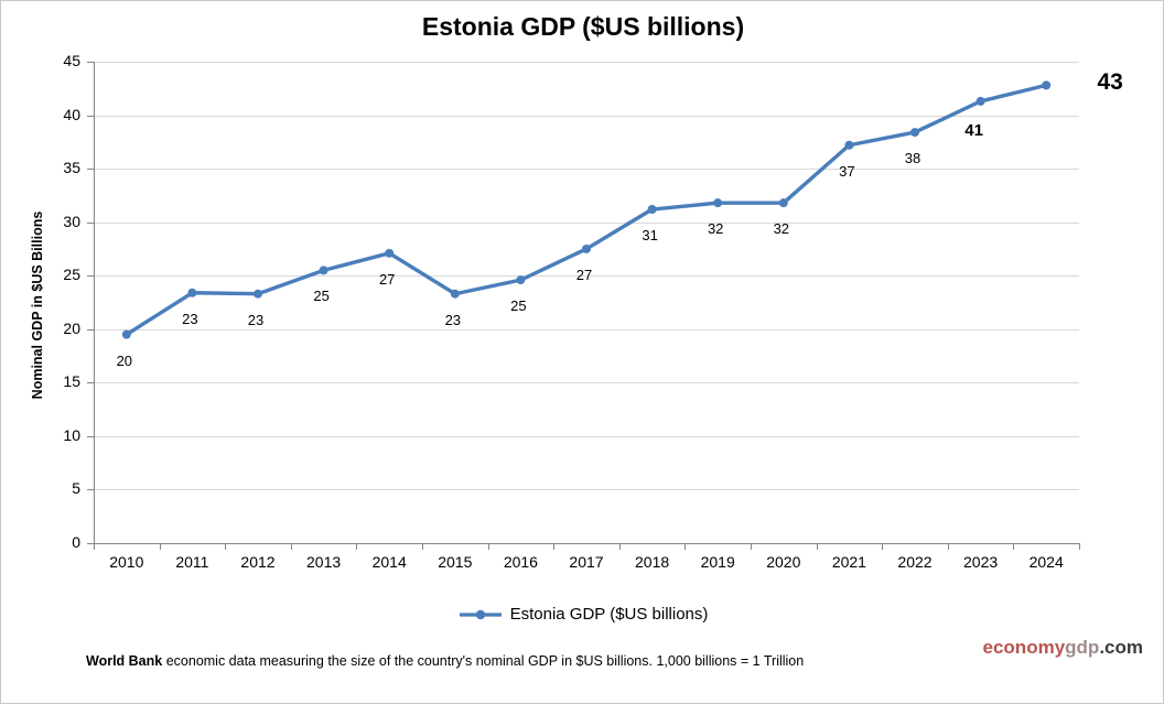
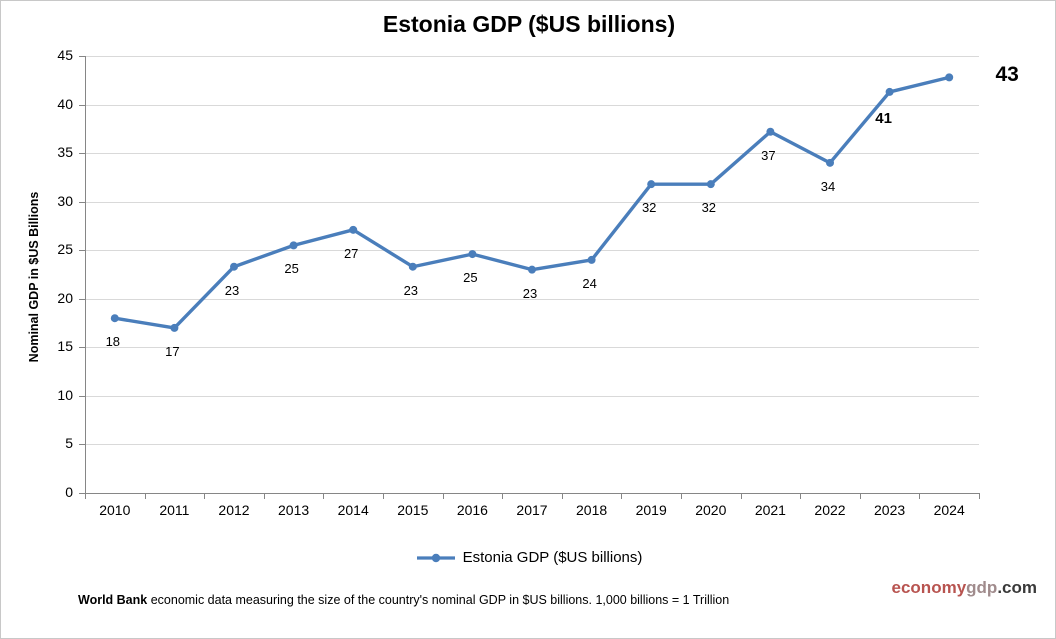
2010: 20 -> 18
2011: 23 -> 17
2017: 27 -> 23
2018: 31 -> 24
2022: 38 -> 34
